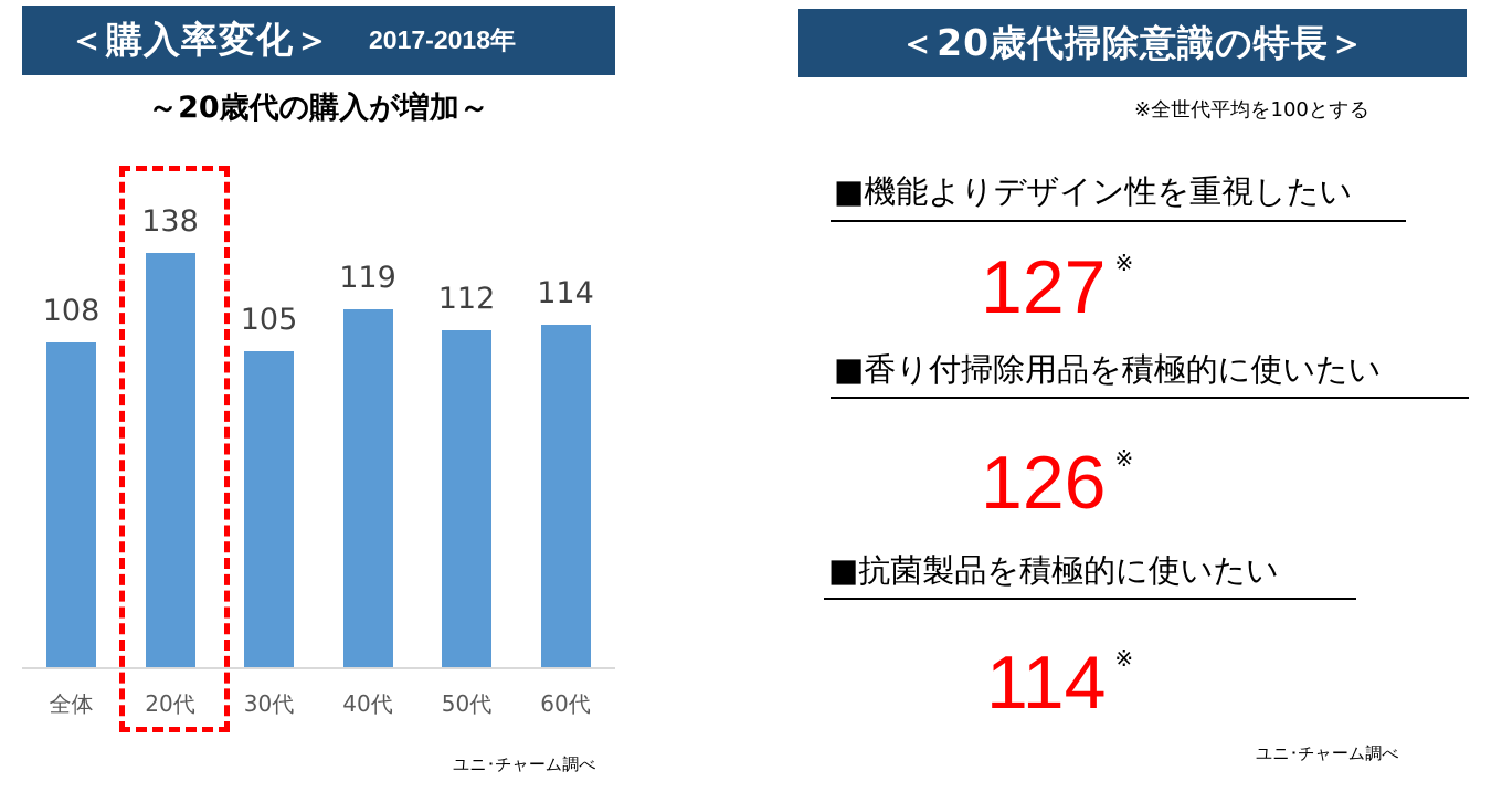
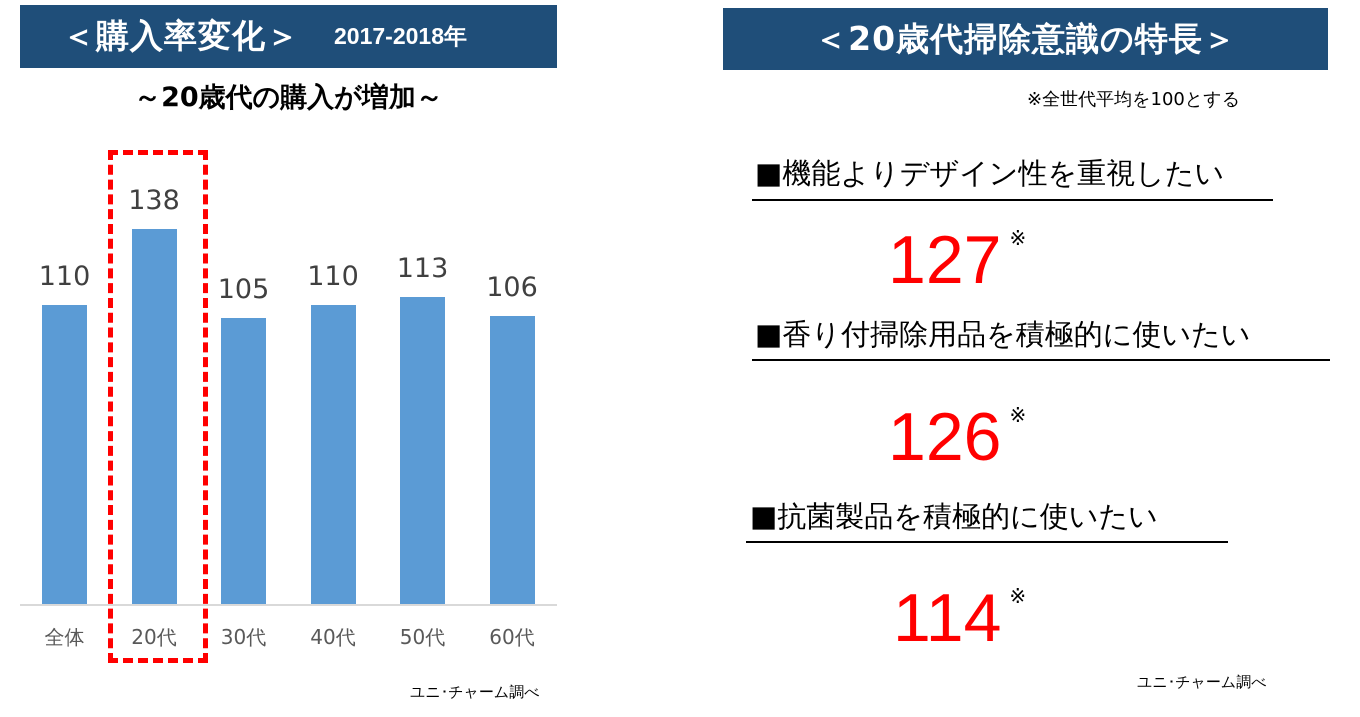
＜購入率変化＞ 2017-2018年/全体: 108 -> 110
＜購入率変化＞ 2017-2018年/40代: 119 -> 110
＜購入率変化＞ 2017-2018年/50代: 112 -> 113
＜購入率変化＞ 2017-2018年/60代: 114 -> 106
